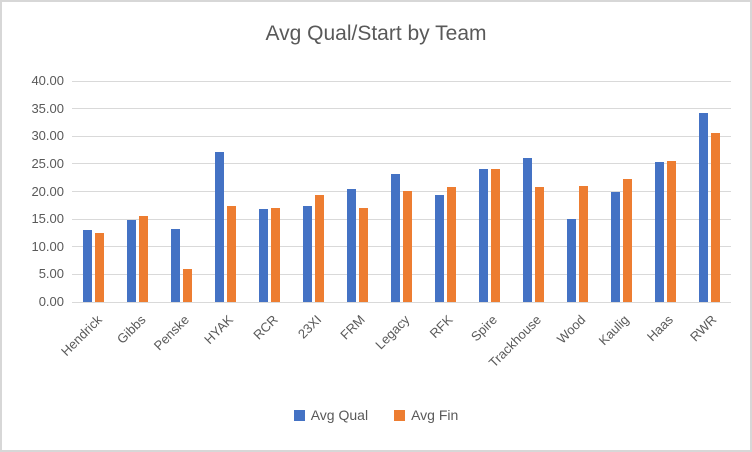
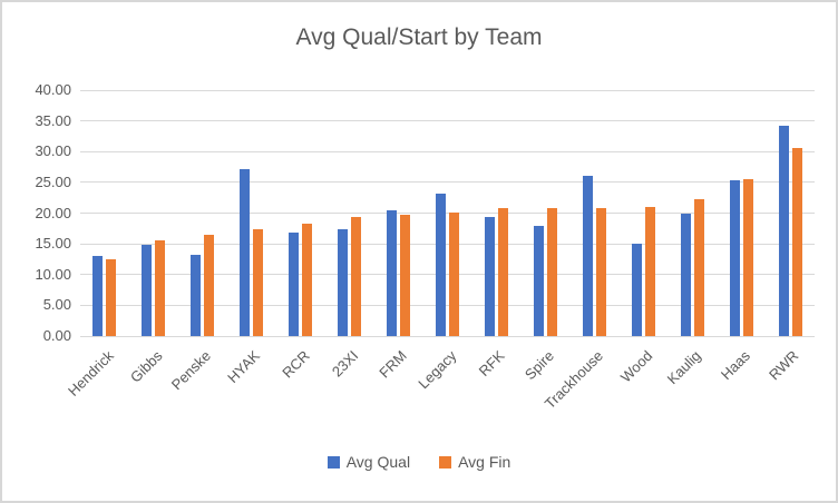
Avg Fin/Penske: 6 -> 16
Avg Fin/RCR: 17 -> 18
Avg Fin/FRM: 17 -> 20
Avg Qual/Spire: 24 -> 18
Avg Fin/Spire: 24 -> 21
